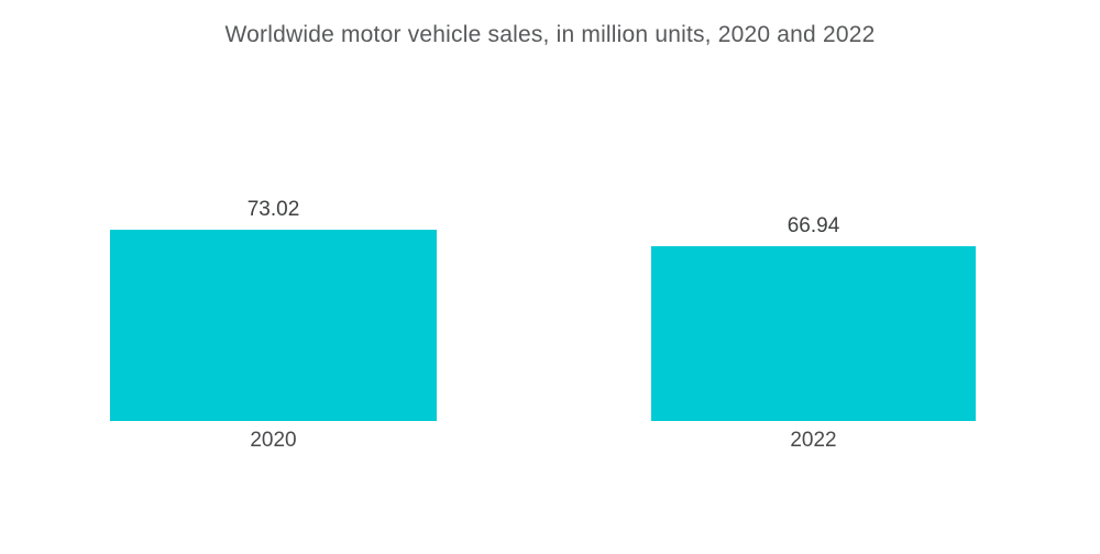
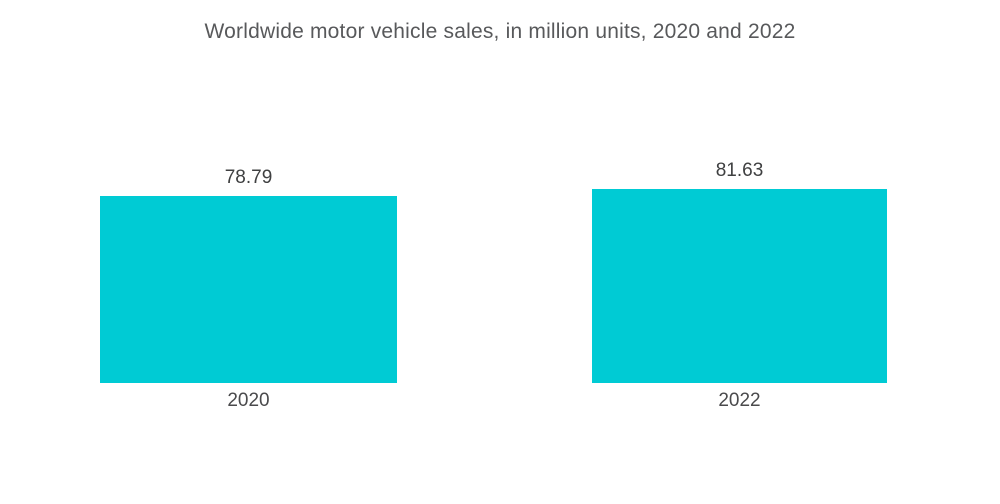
2020: 73.02 -> 78.79
2022: 66.94 -> 81.63
